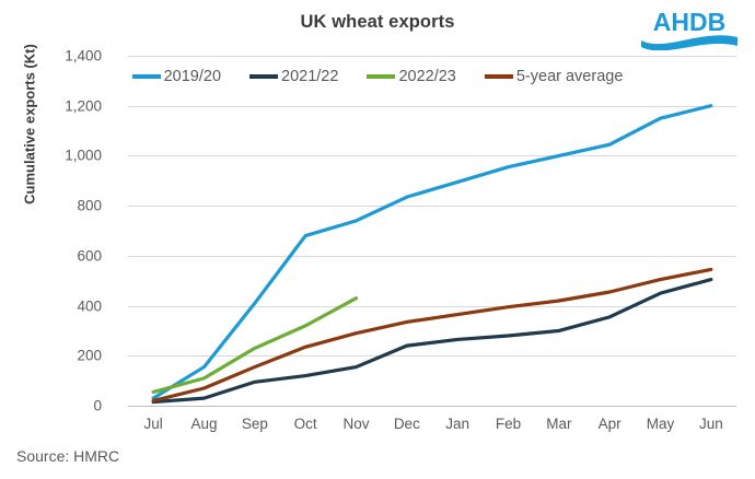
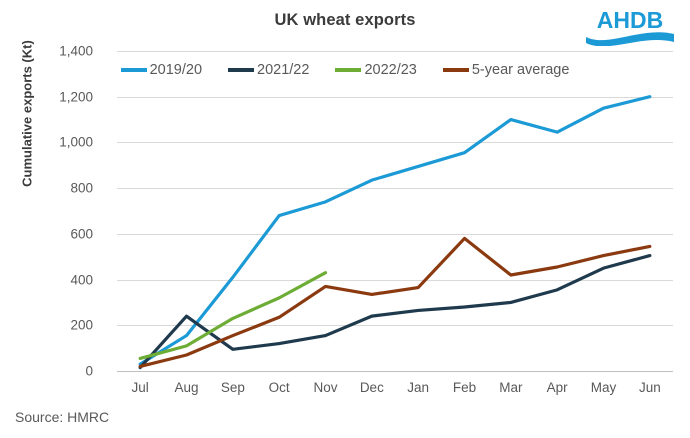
2021/22/Aug: 30 -> 240
5-year average/Nov: 290 -> 370
5-year average/Feb: 400 -> 580
2019/20/Mar: 1000 -> 1100
